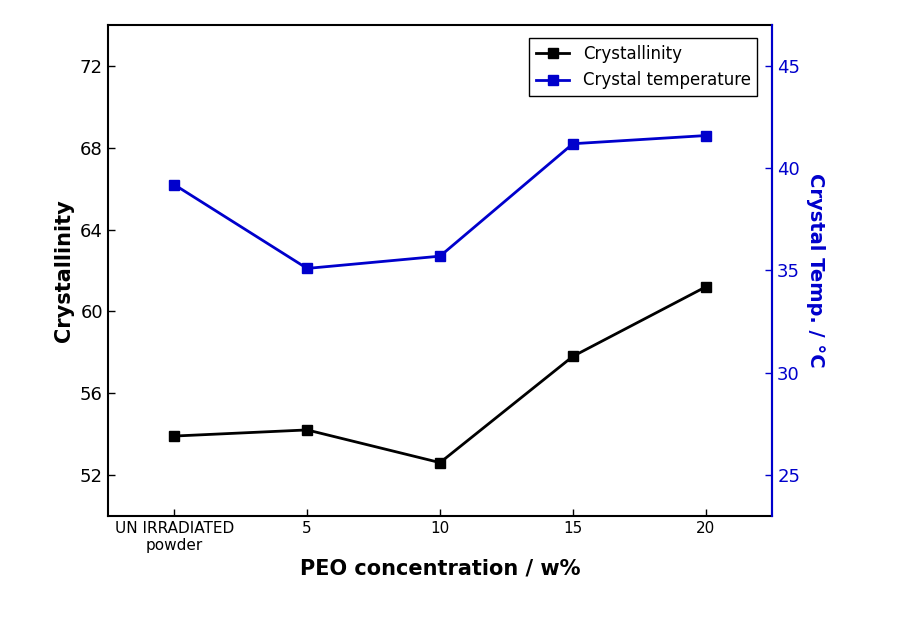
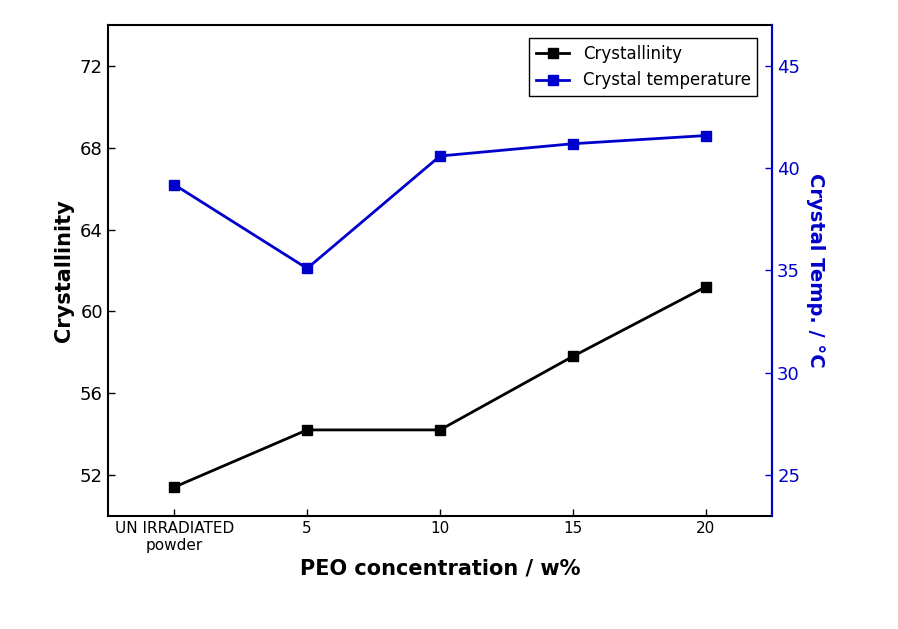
Crystallinity/UN IRRADIATED powder: 53.9 -> 51.4
Crystallinity/10: 52.6 -> 54.2
Crystal temperature/10: 35.7 -> 40.6
